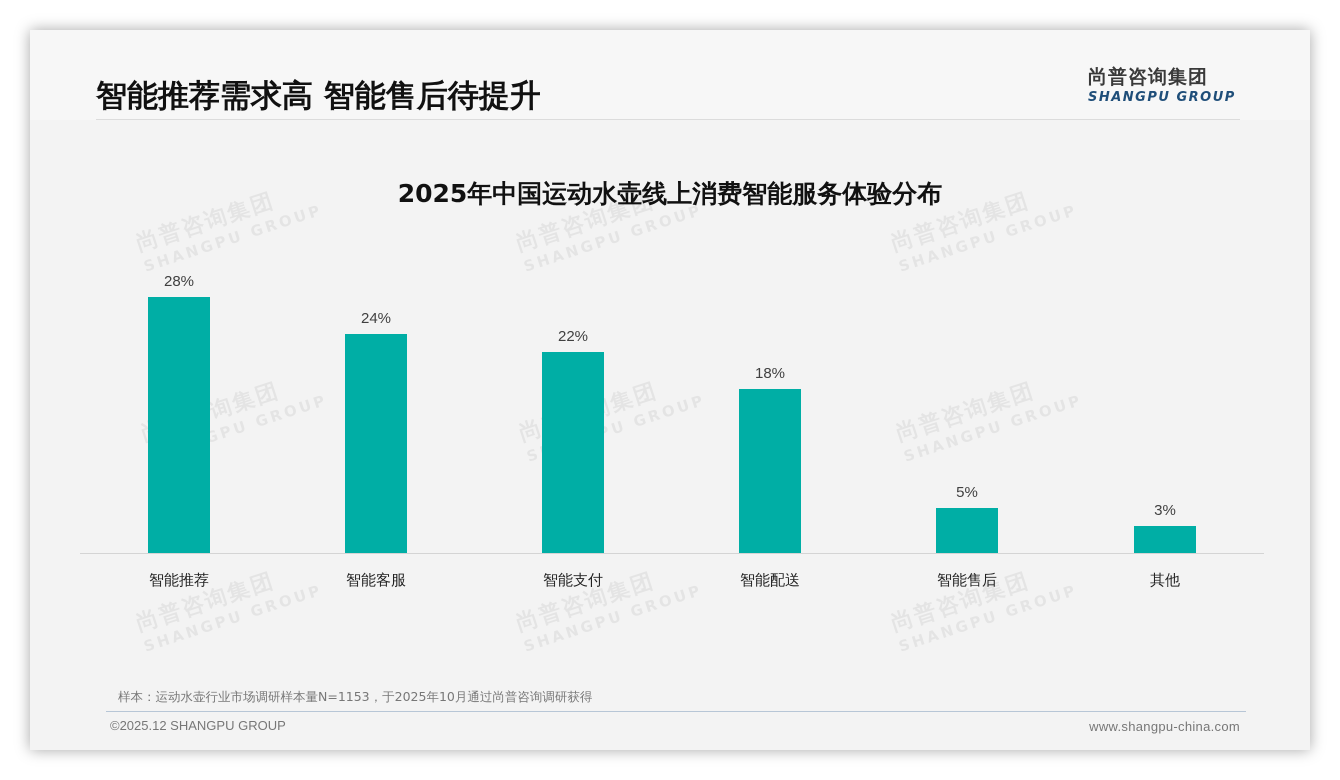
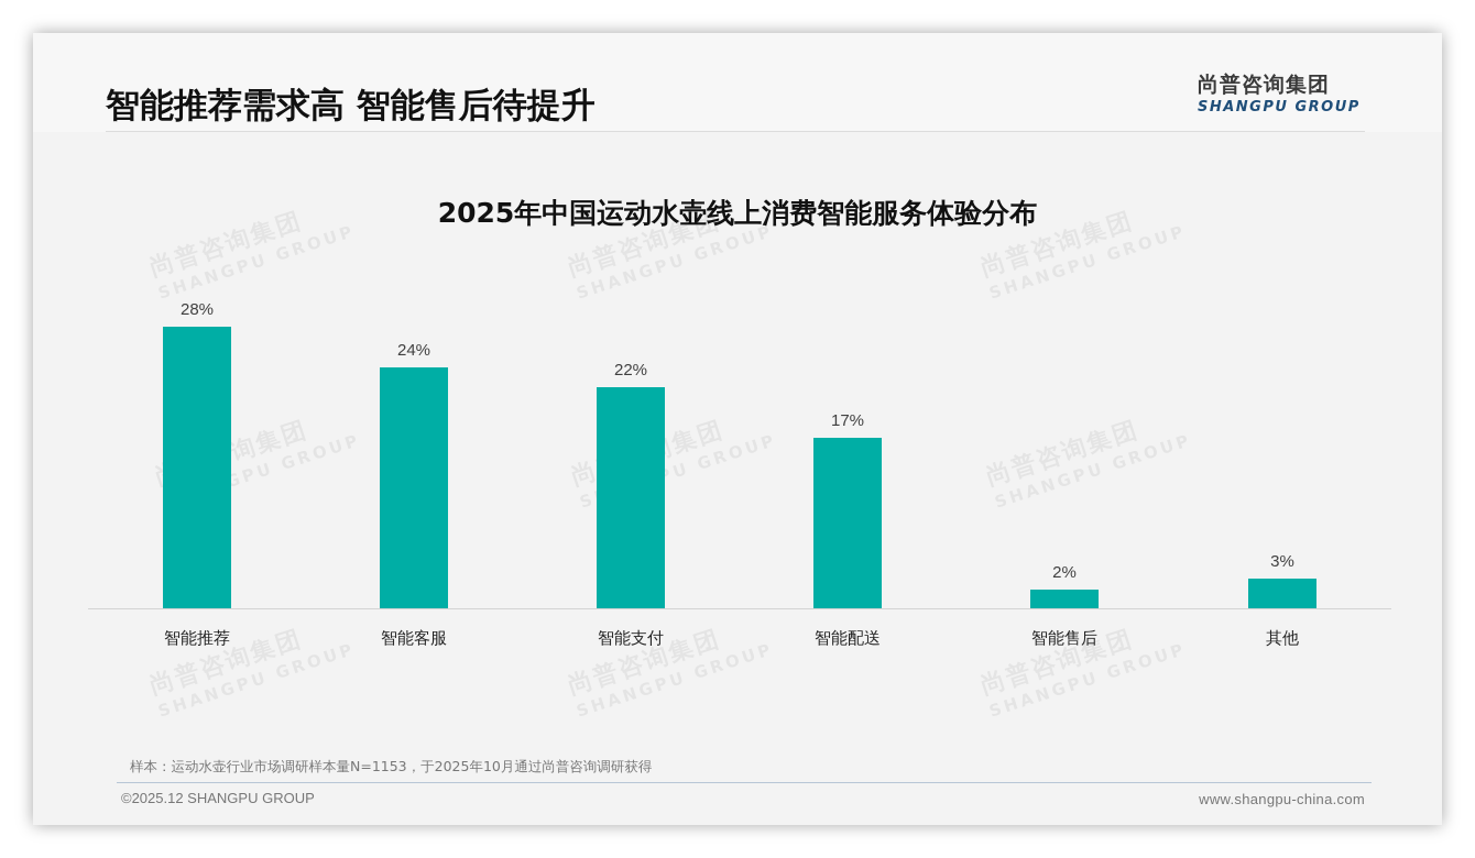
智能配送: 18% -> 17%
智能售后: 5% -> 2%
